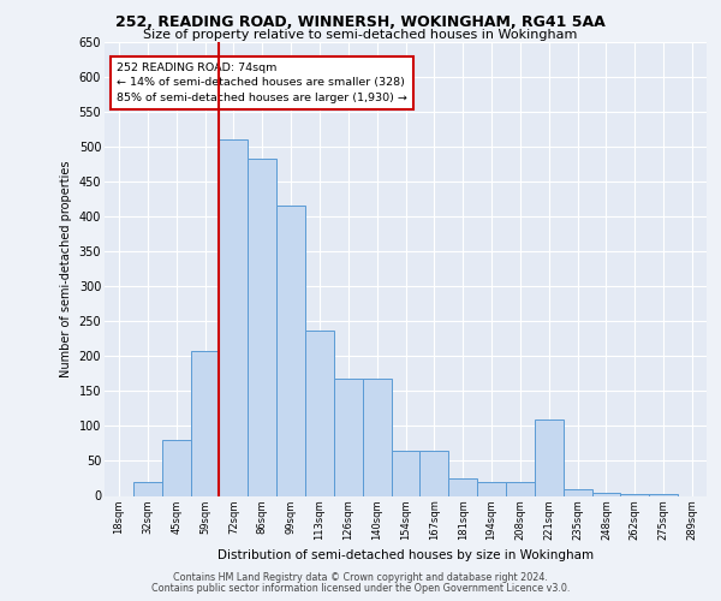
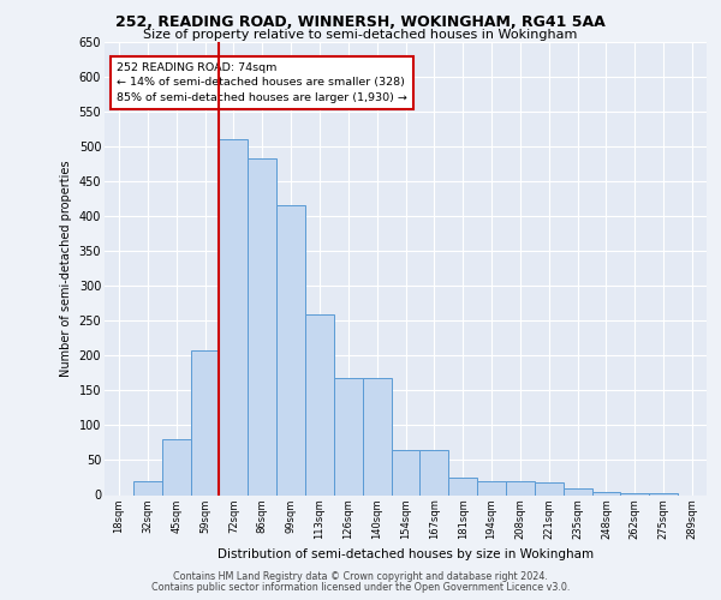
113sqm: 236 -> 260
221sqm: 110 -> 18
